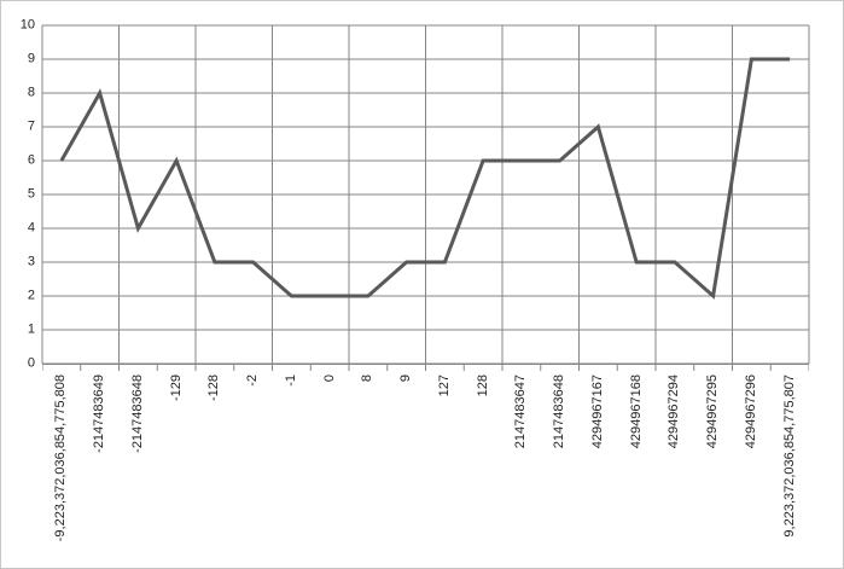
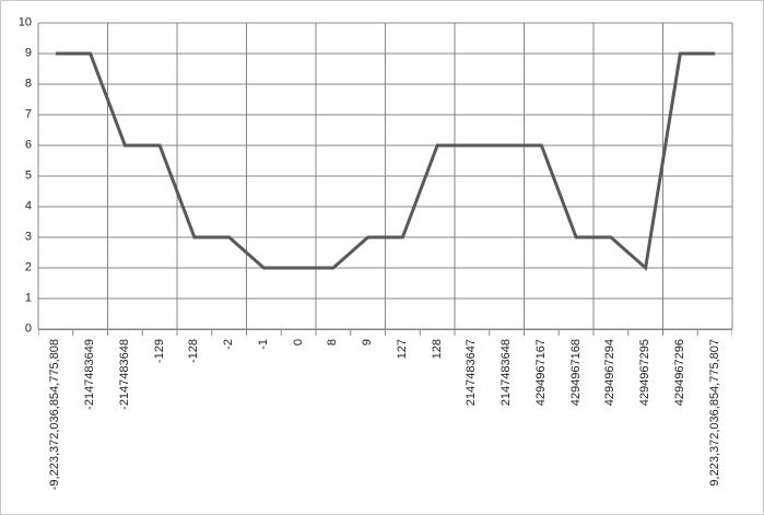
-9,223,372,036,854,775,808: 6 -> 9
-2147483649: 8 -> 9
-2147483648: 4 -> 6
4294967167: 7 -> 6
